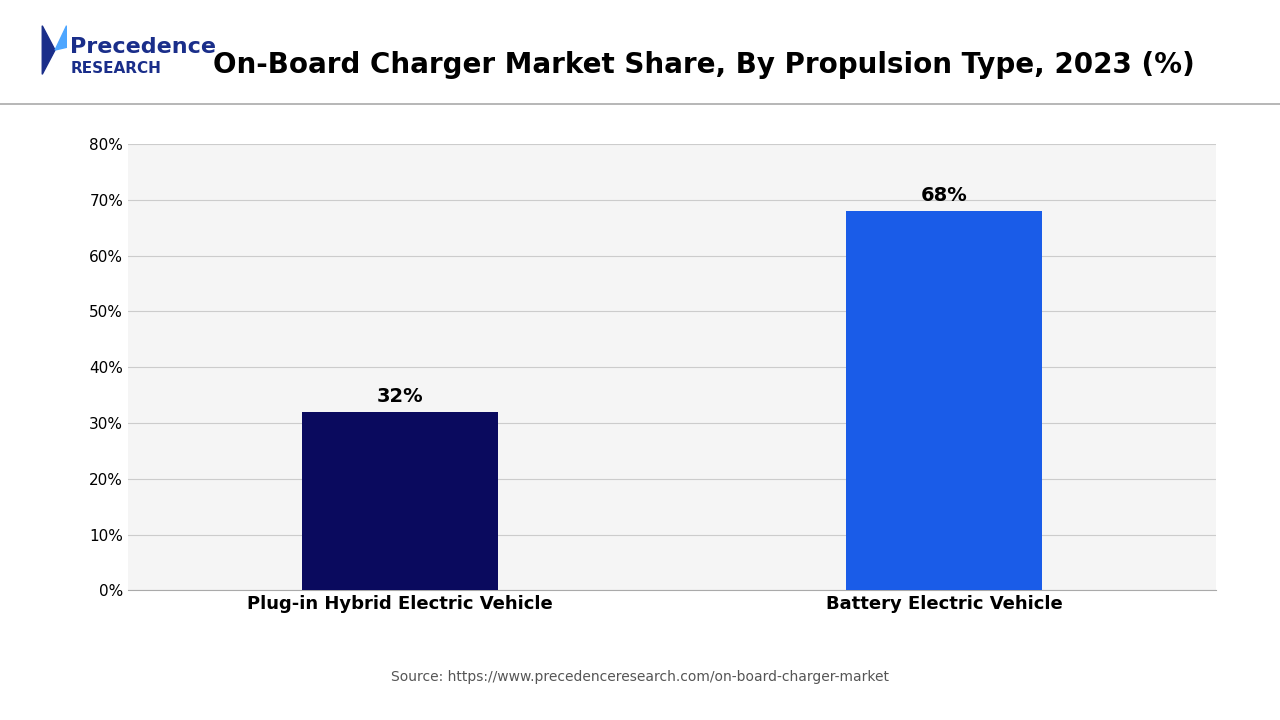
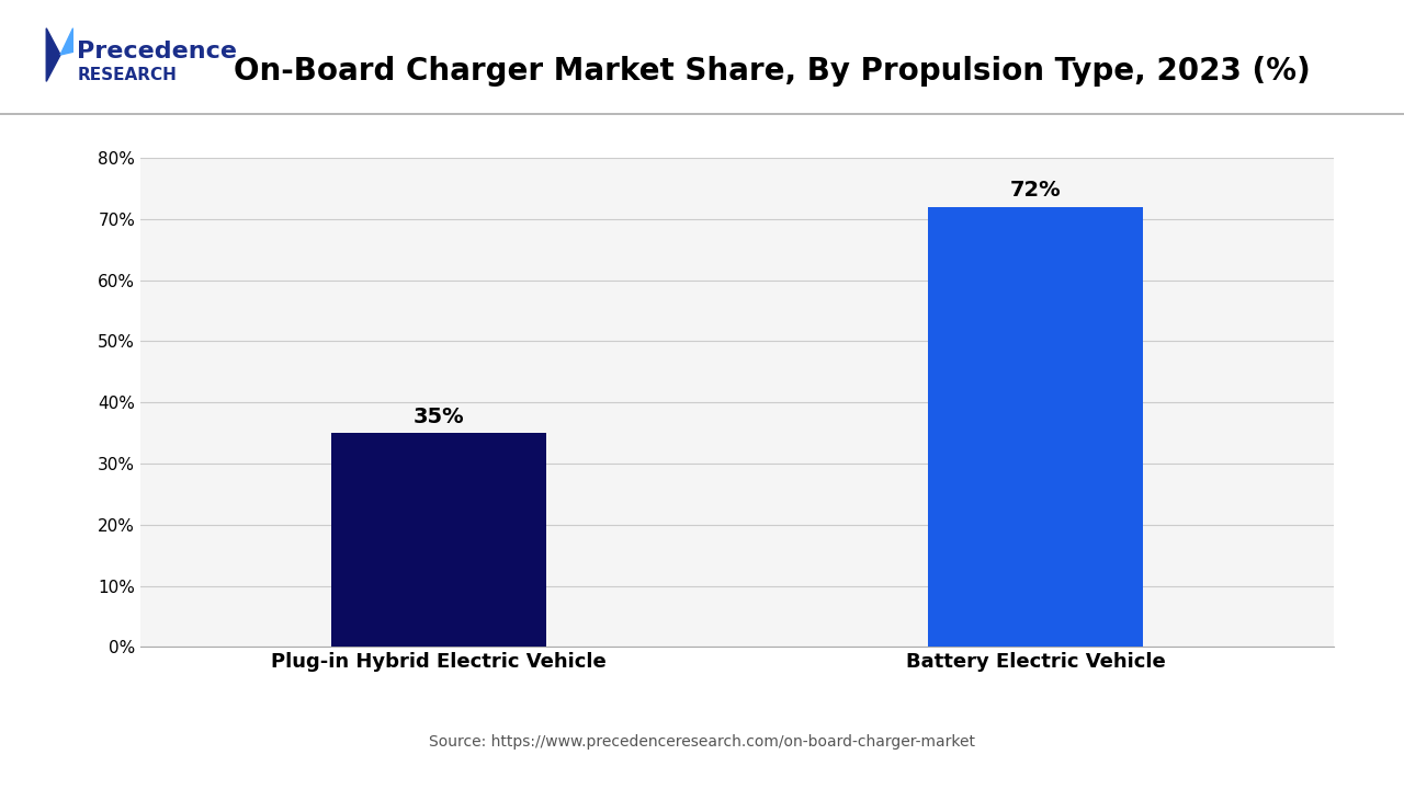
Plug-in Hybrid Electric Vehicle: 32% -> 35%
Battery Electric Vehicle: 68% -> 72%
